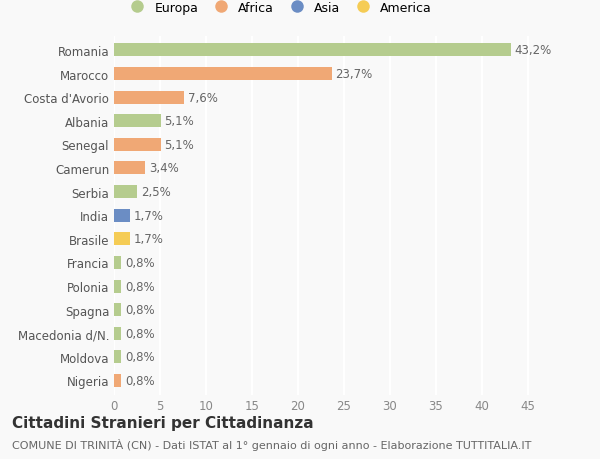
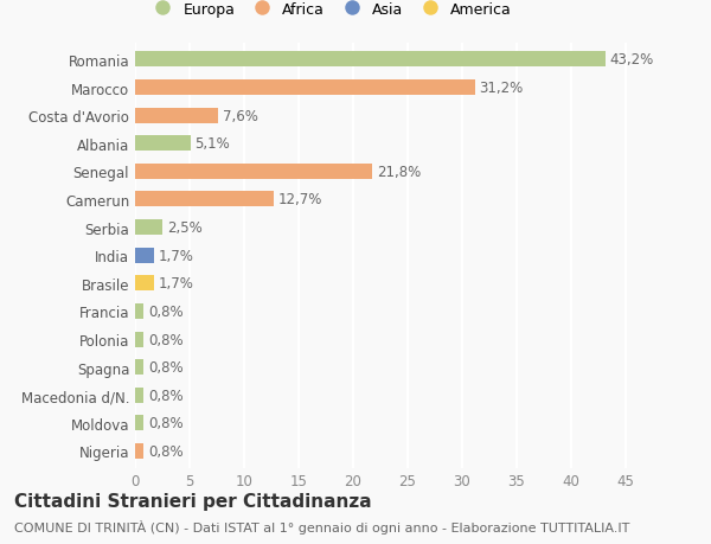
Marocco: 23,7% -> 31,2%
Senegal: 5,1% -> 21,8%
Camerun: 3,4% -> 12,7%
